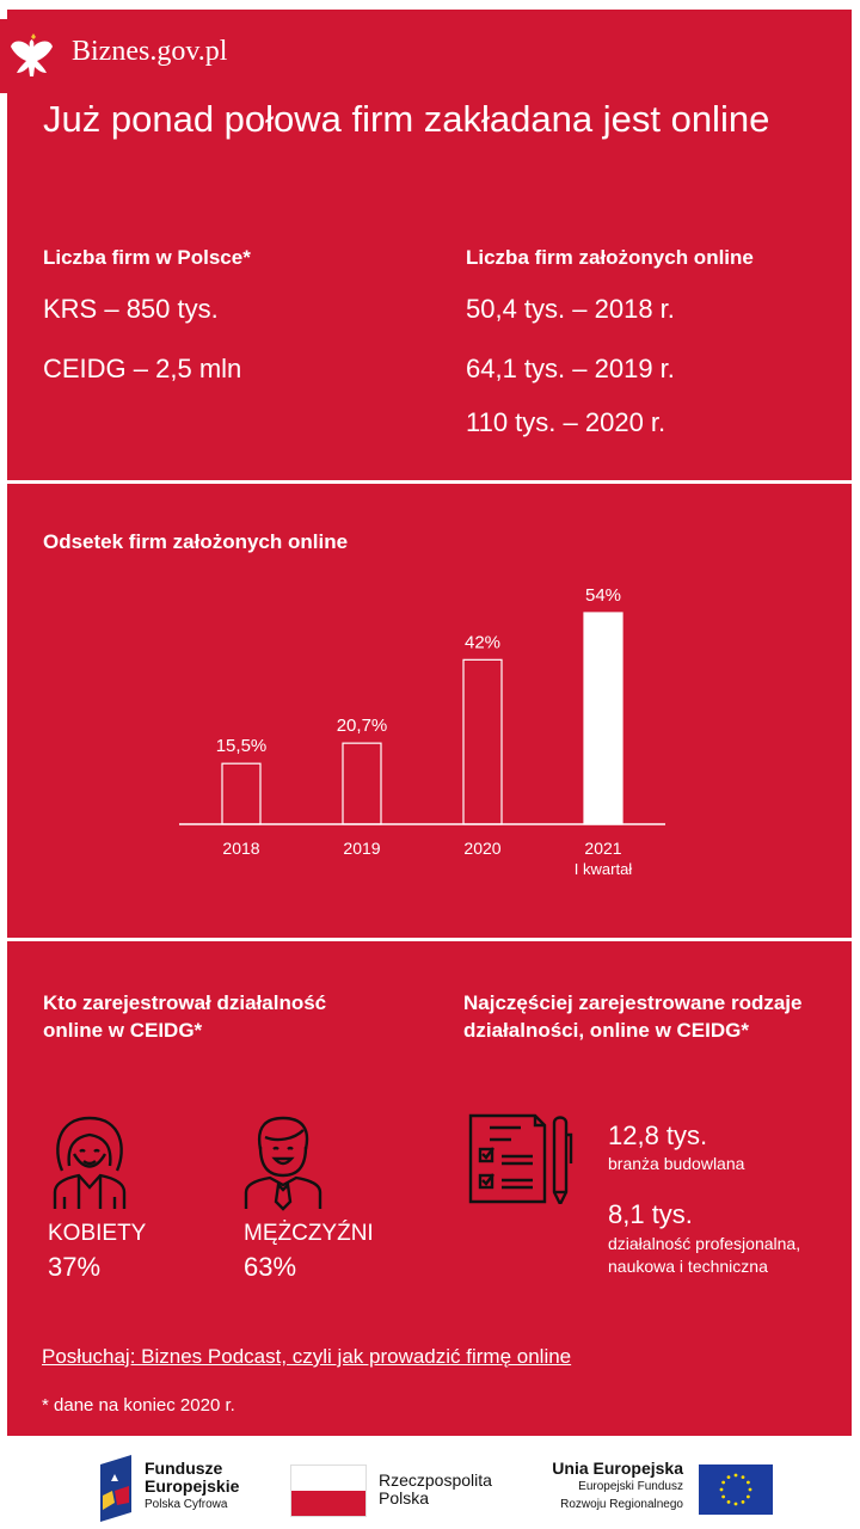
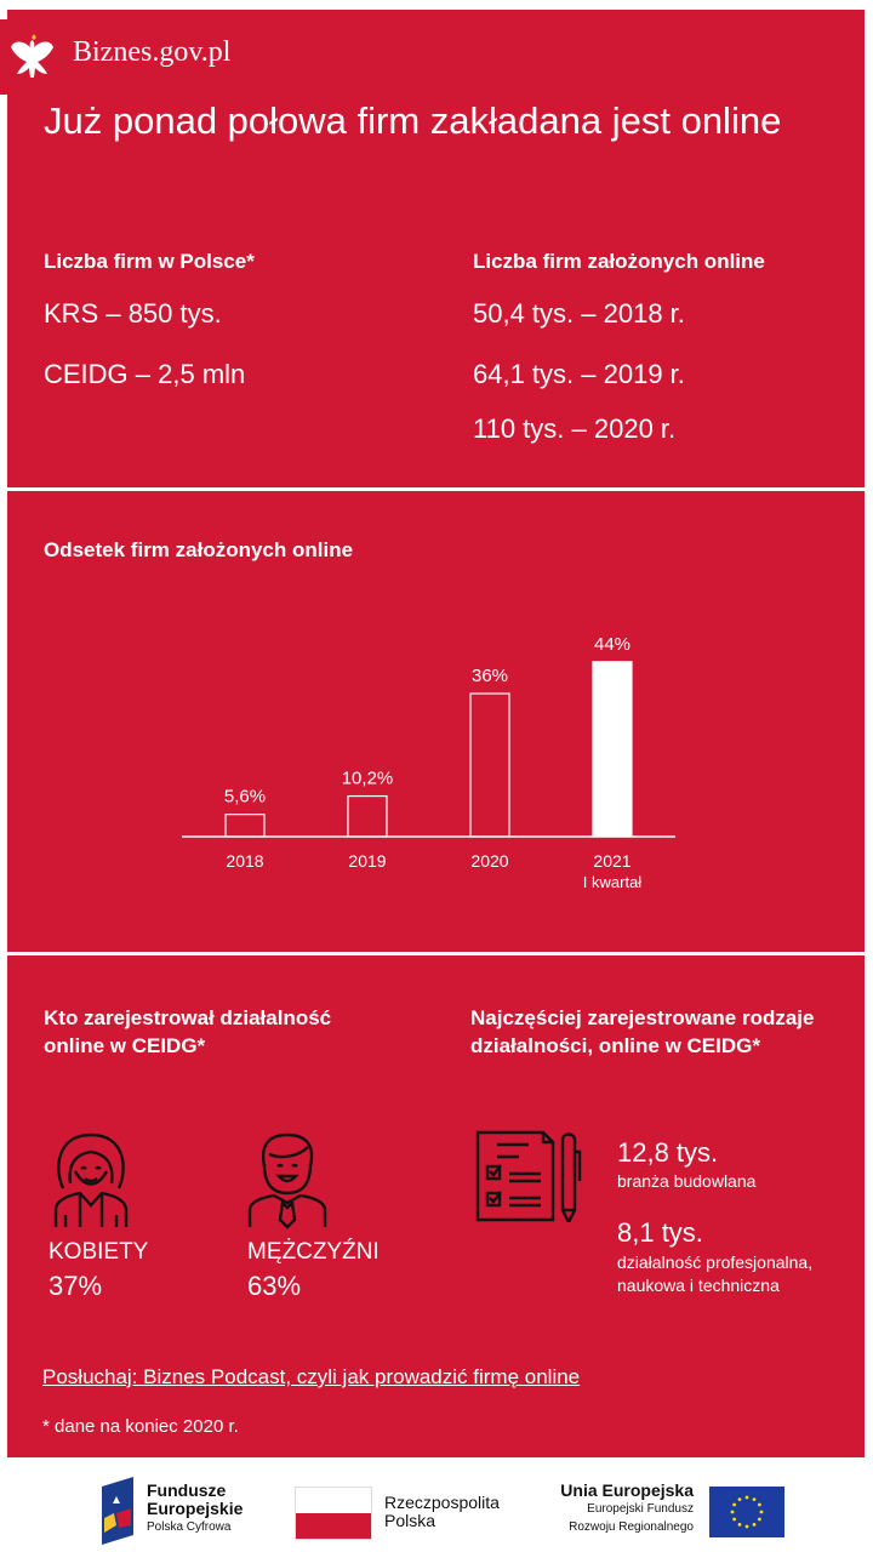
2018: 15,5% -> 5,6%
2019: 20,7% -> 10,2%
2020: 42% -> 36%
2021: 54% -> 44%
